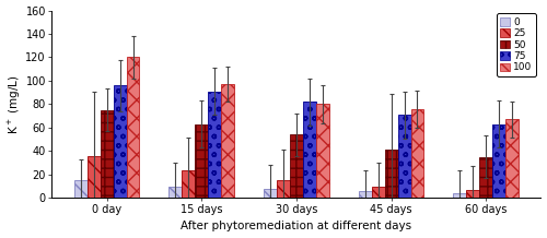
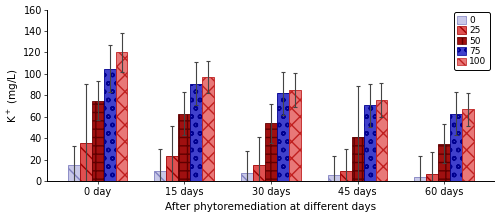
75/0 day: 96 -> 105
100/30 days: 80 -> 85
